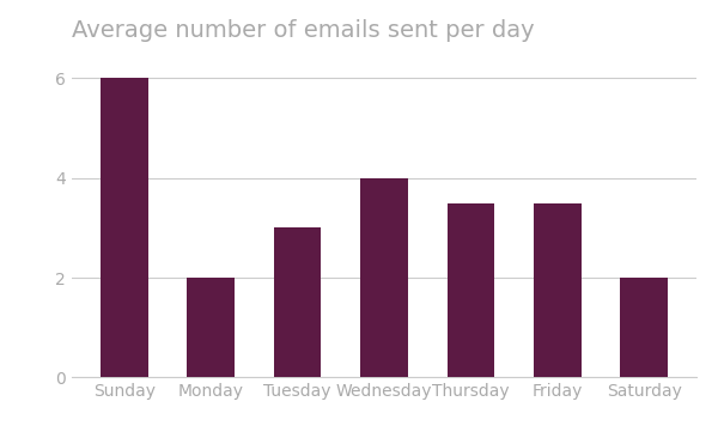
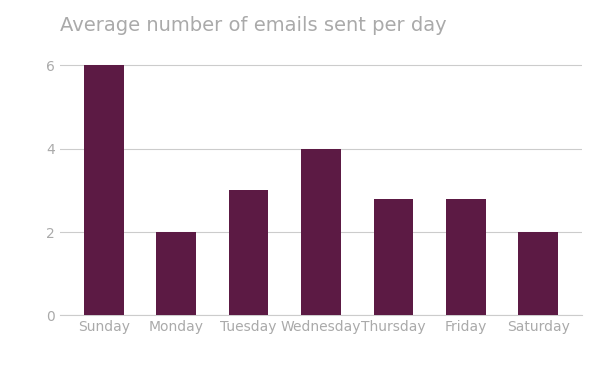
Thursday: 3.5 -> 2.8
Friday: 3.5 -> 2.8
